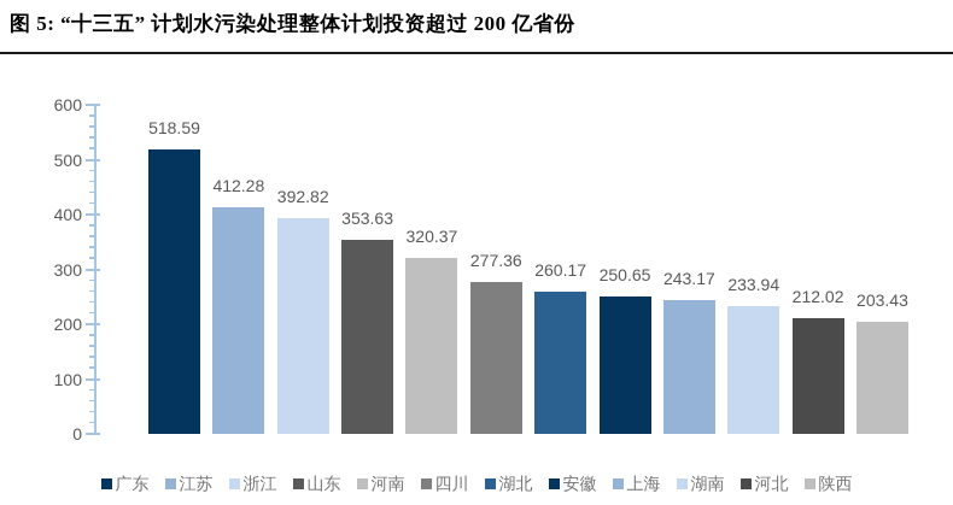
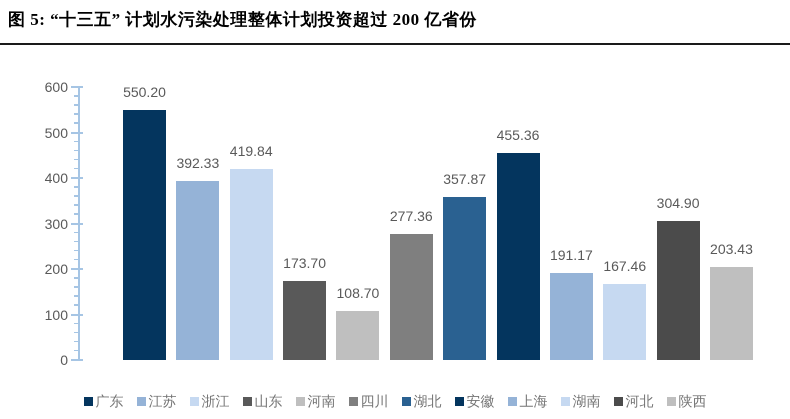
广东: 518.59 -> 550.20
江苏: 412.28 -> 392.33
浙江: 392.82 -> 419.84
山东: 353.63 -> 173.70
河南: 320.37 -> 108.70
湖北: 260.17 -> 357.87
安徽: 250.65 -> 455.36
上海: 243.17 -> 191.17
湖南: 233.94 -> 167.46
河北: 212.02 -> 304.90
